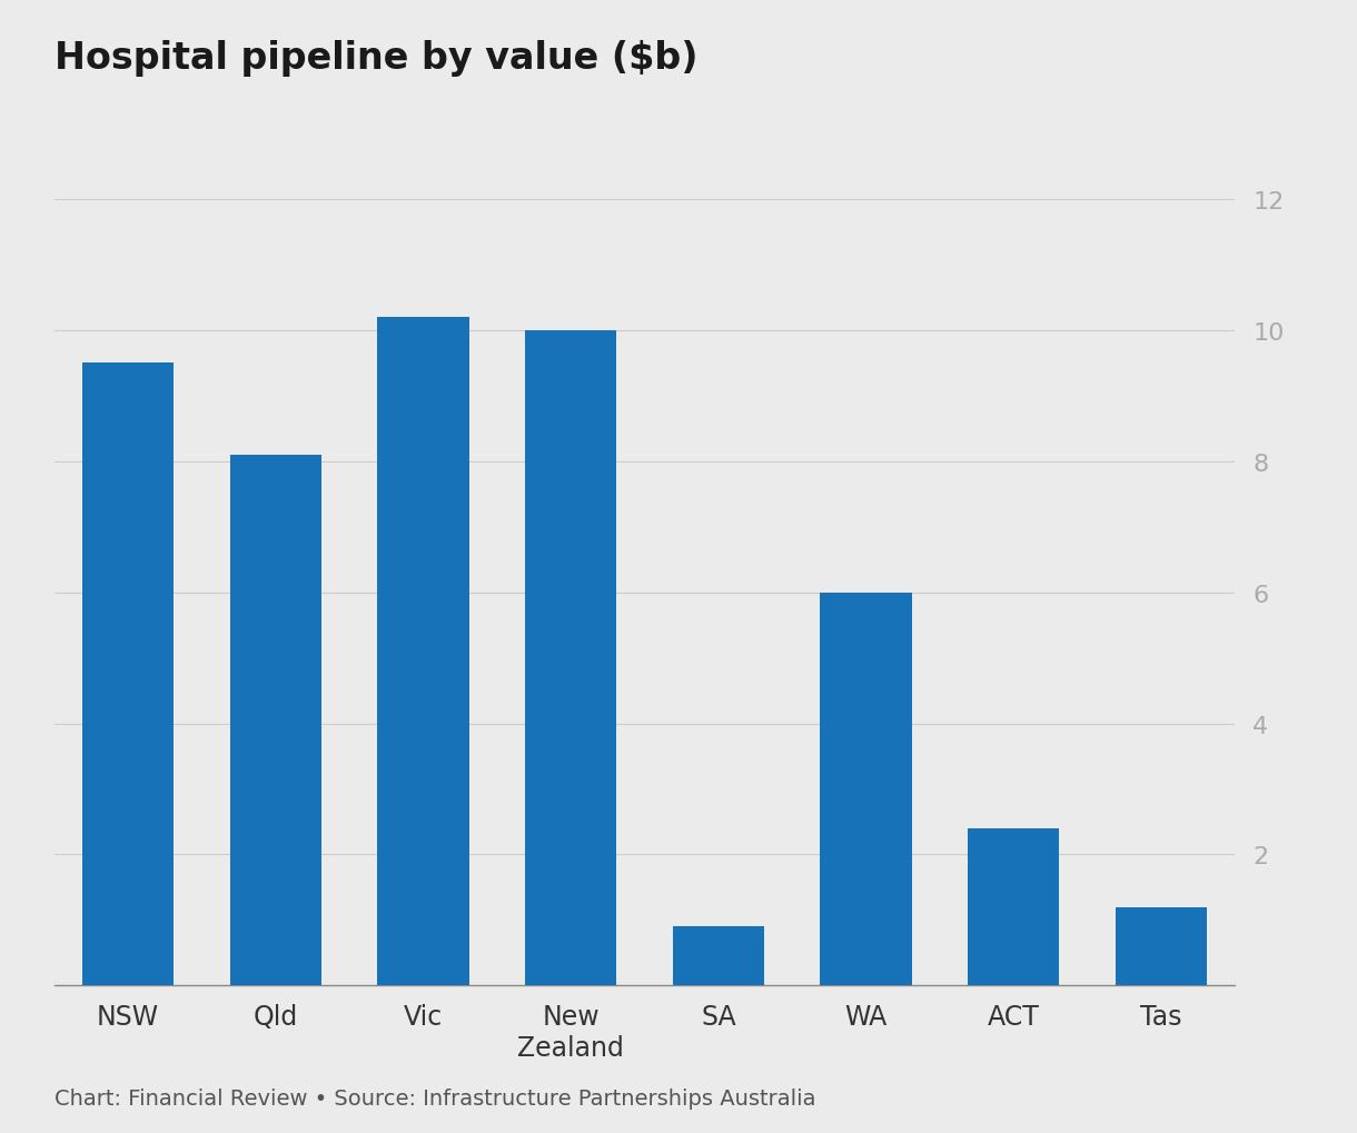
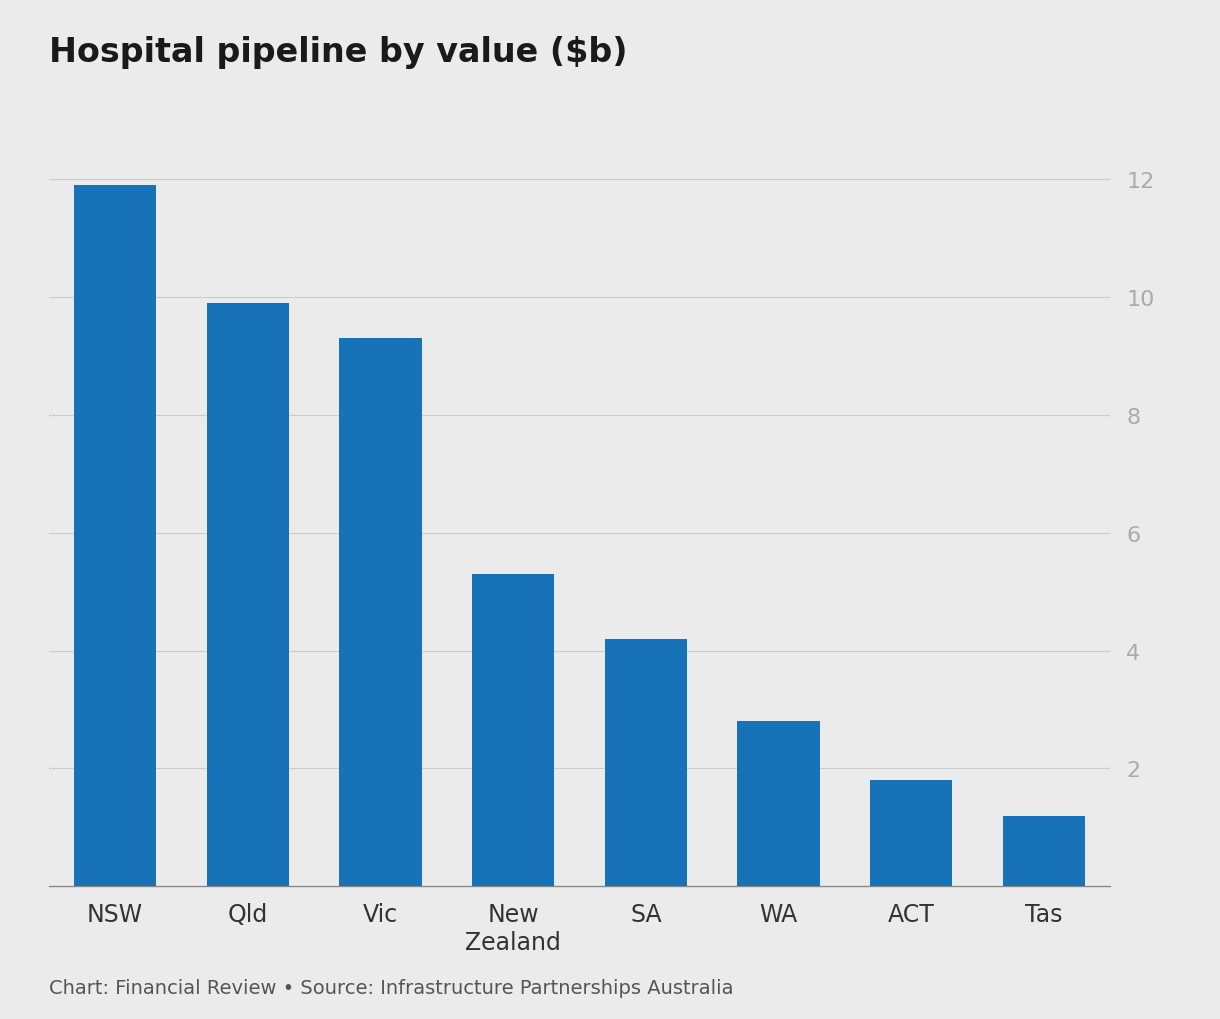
NSW: 9.5 -> 11.9
Qld: 8.1 -> 9.9
Vic: 10.2 -> 9.3
New Zealand: 10.0 -> 5.3
SA: 0.9 -> 4.2
WA: 6.0 -> 2.8
ACT: 2.4 -> 1.8
